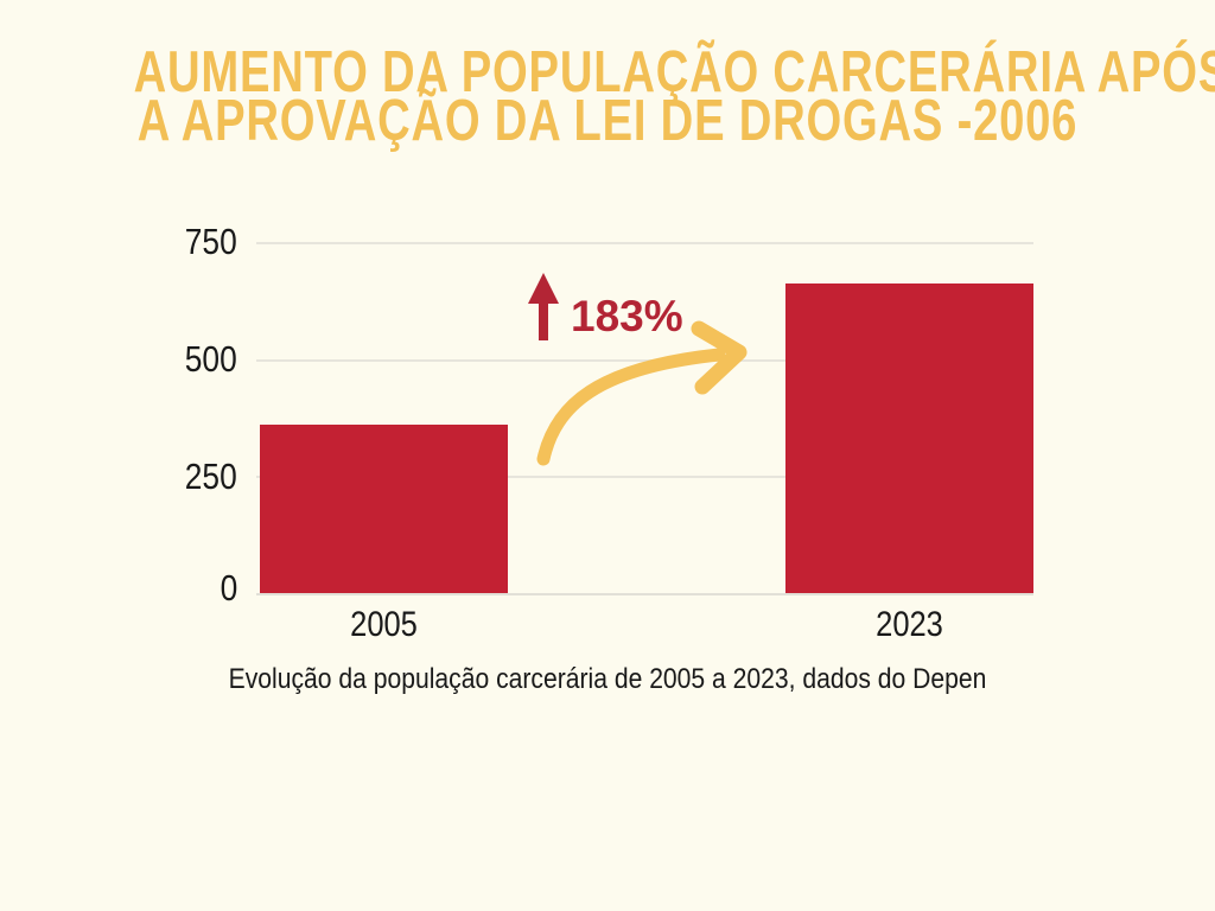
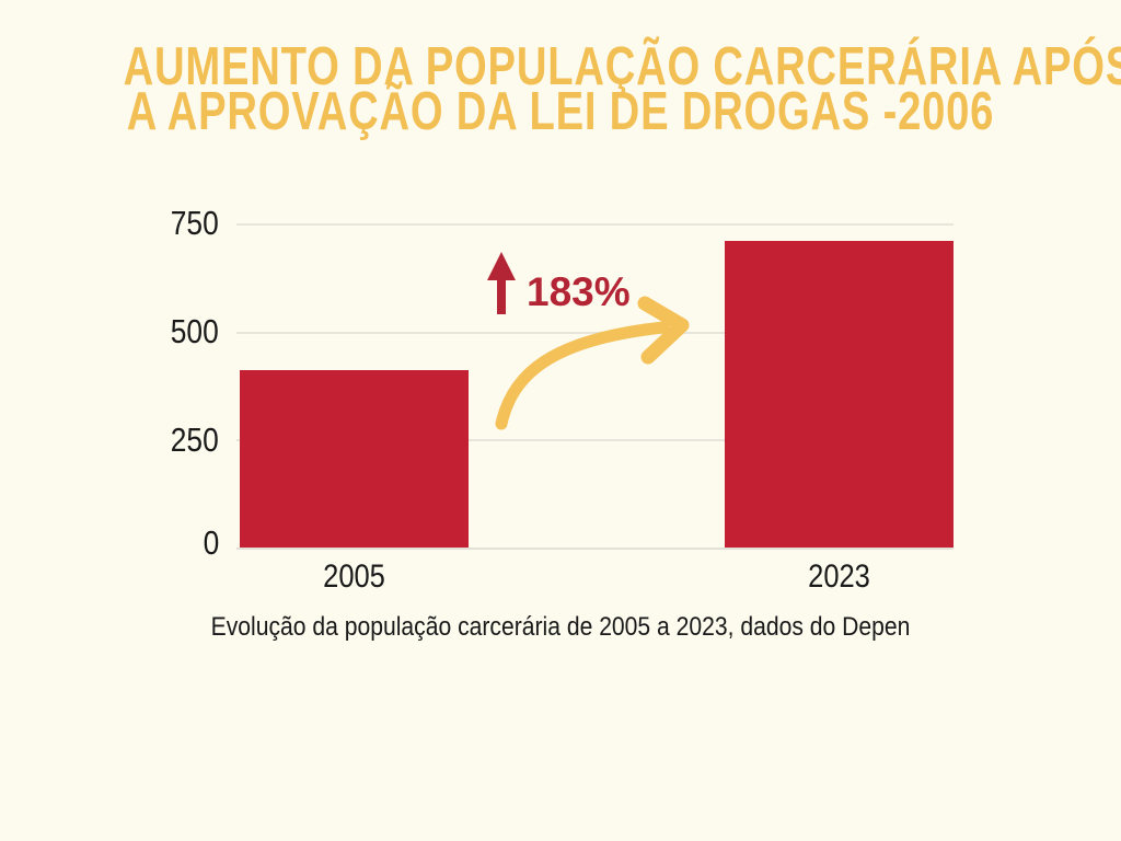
2005: 360 -> 410
2023: 660 -> 710
